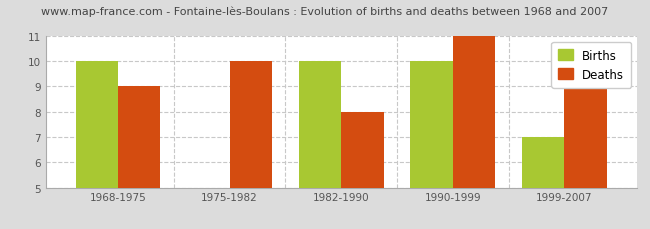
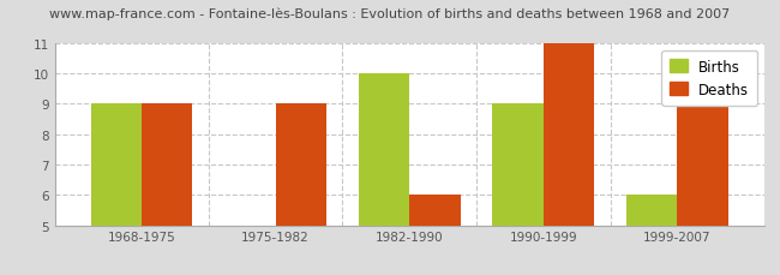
Births/1968-1975: 10 -> 9
Deaths/1975-1982: 10 -> 9
Deaths/1982-1990: 8 -> 6
Births/1990-1999: 10 -> 9
Births/1999-2007: 7 -> 6
